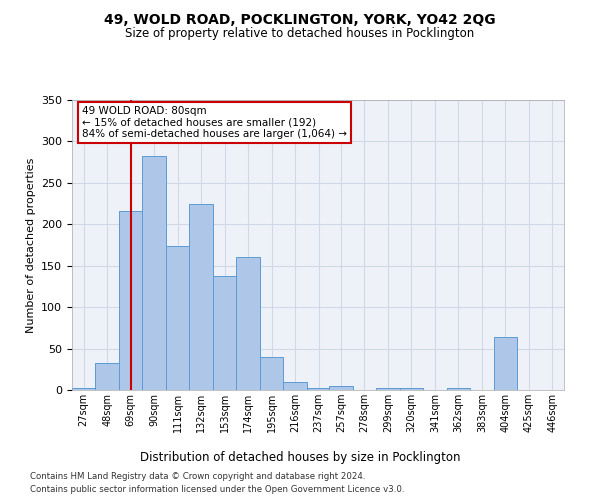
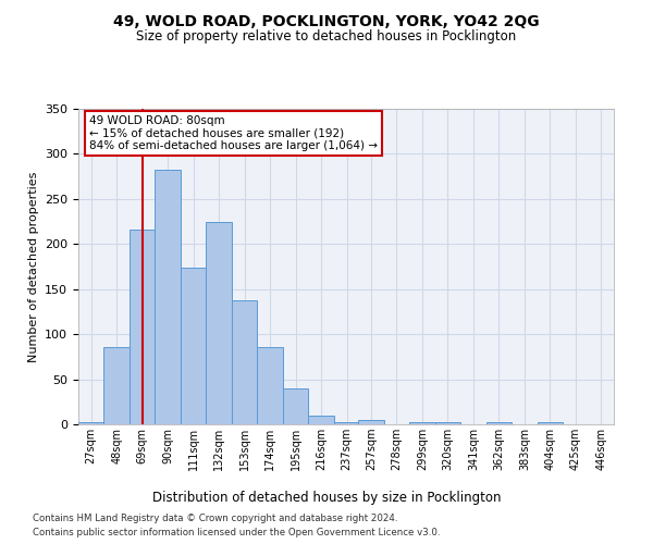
48sqm: 32 -> 86
174sqm: 160 -> 86
404sqm: 64 -> 3
